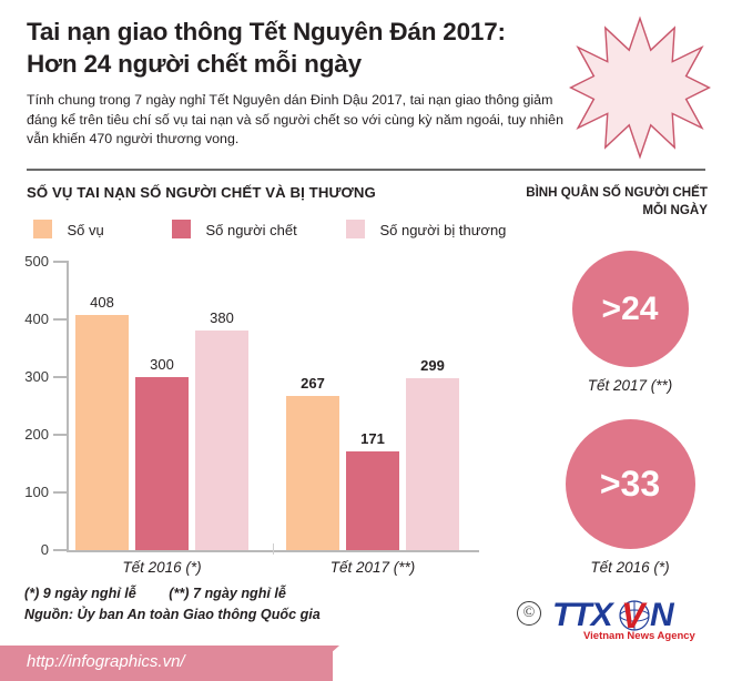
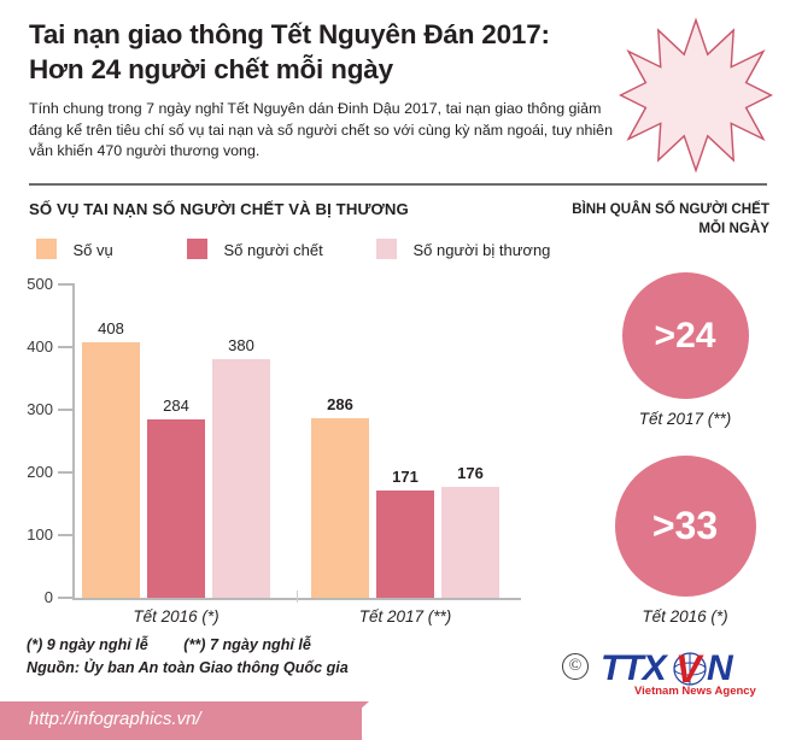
Số người chết/Tết 2016 (*): 300 -> 284
Số vụ/Tết 2017 (**): 267 -> 286
Số người bị thương/Tết 2017 (**): 299 -> 176
